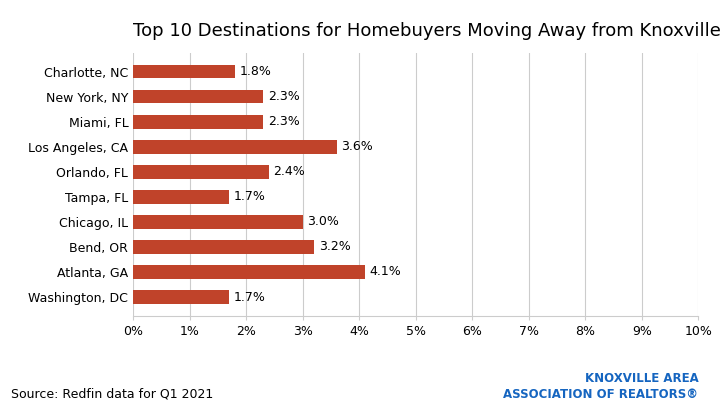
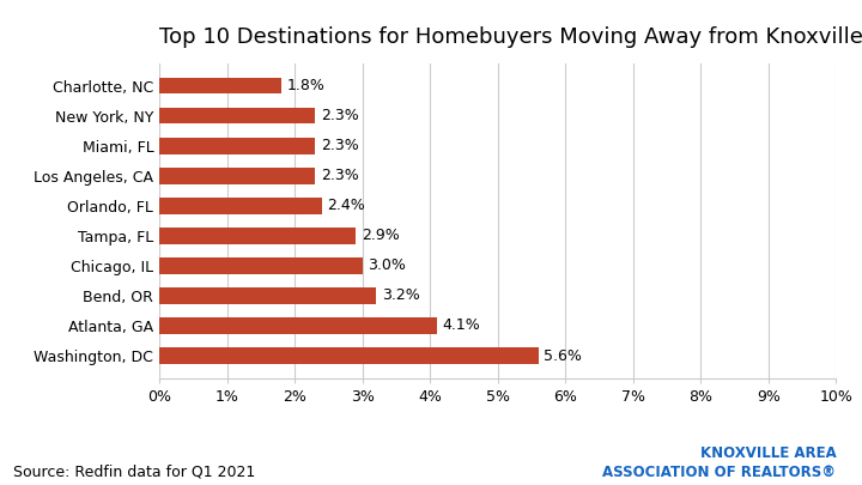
Los Angeles, CA: 3.6% -> 2.3%
Tampa, FL: 1.7% -> 2.9%
Washington, DC: 1.7% -> 5.6%
